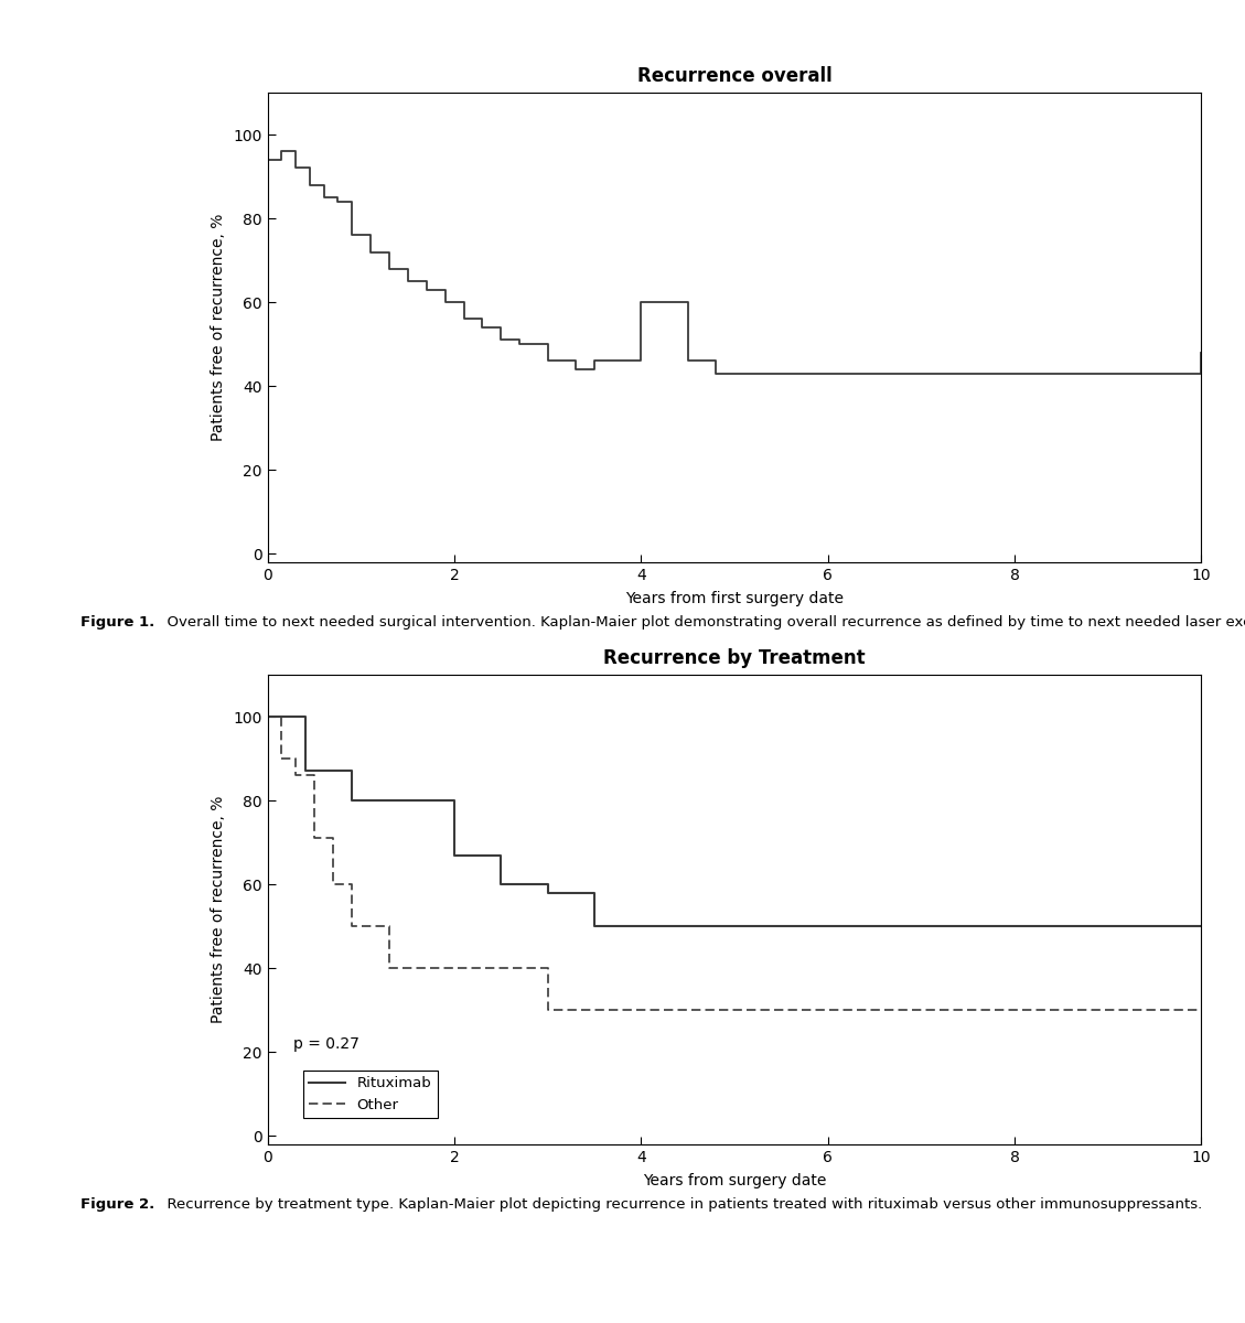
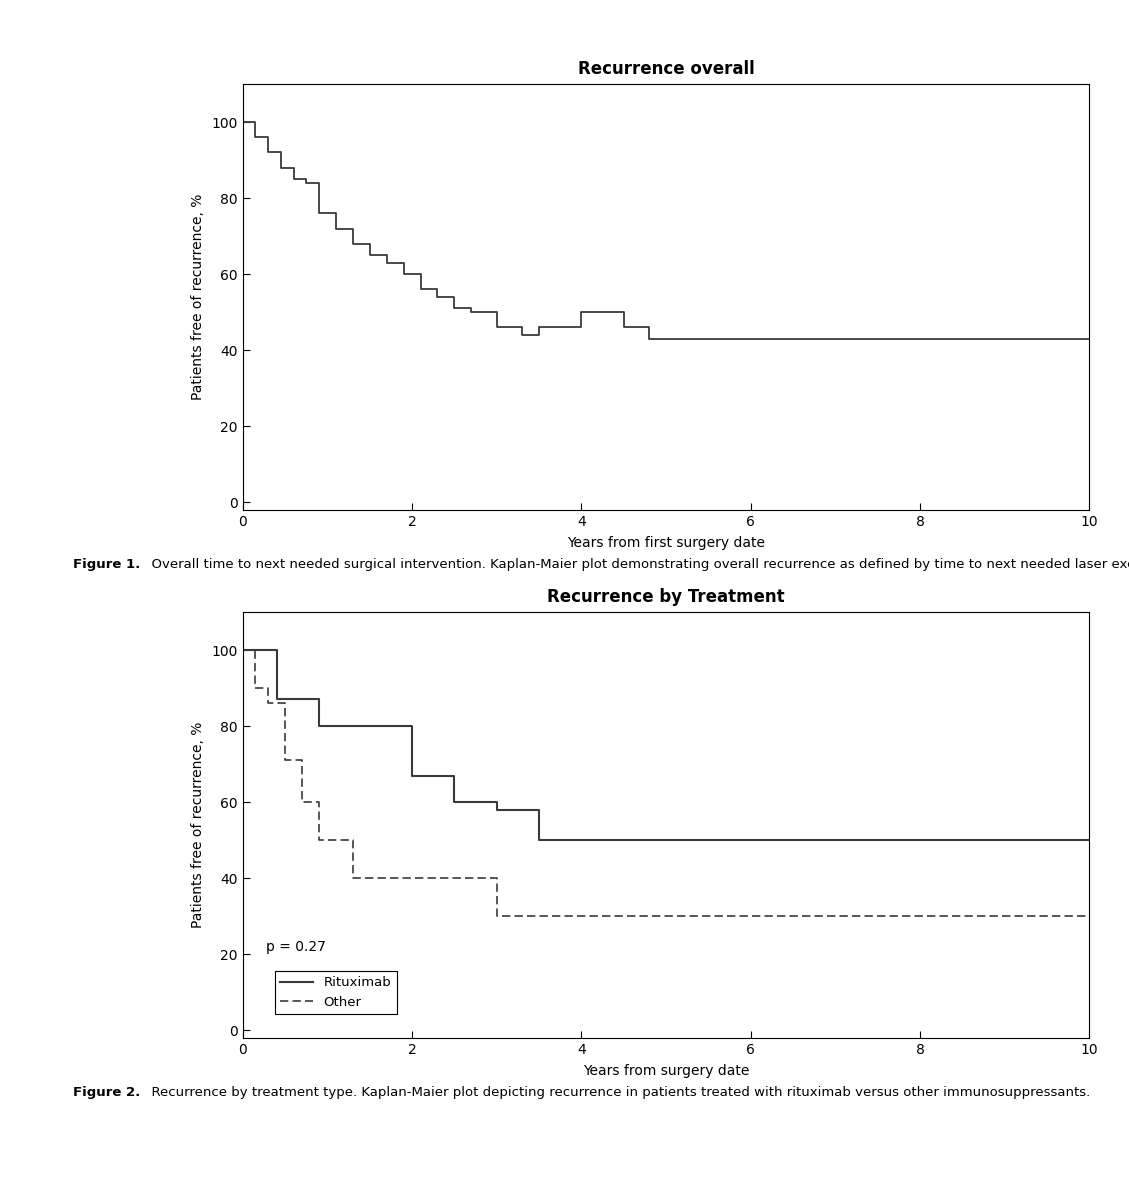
Recurrence overall/0: 94 -> 100
Recurrence overall/4: 60 -> 50
Recurrence overall/10: 48 -> 43
